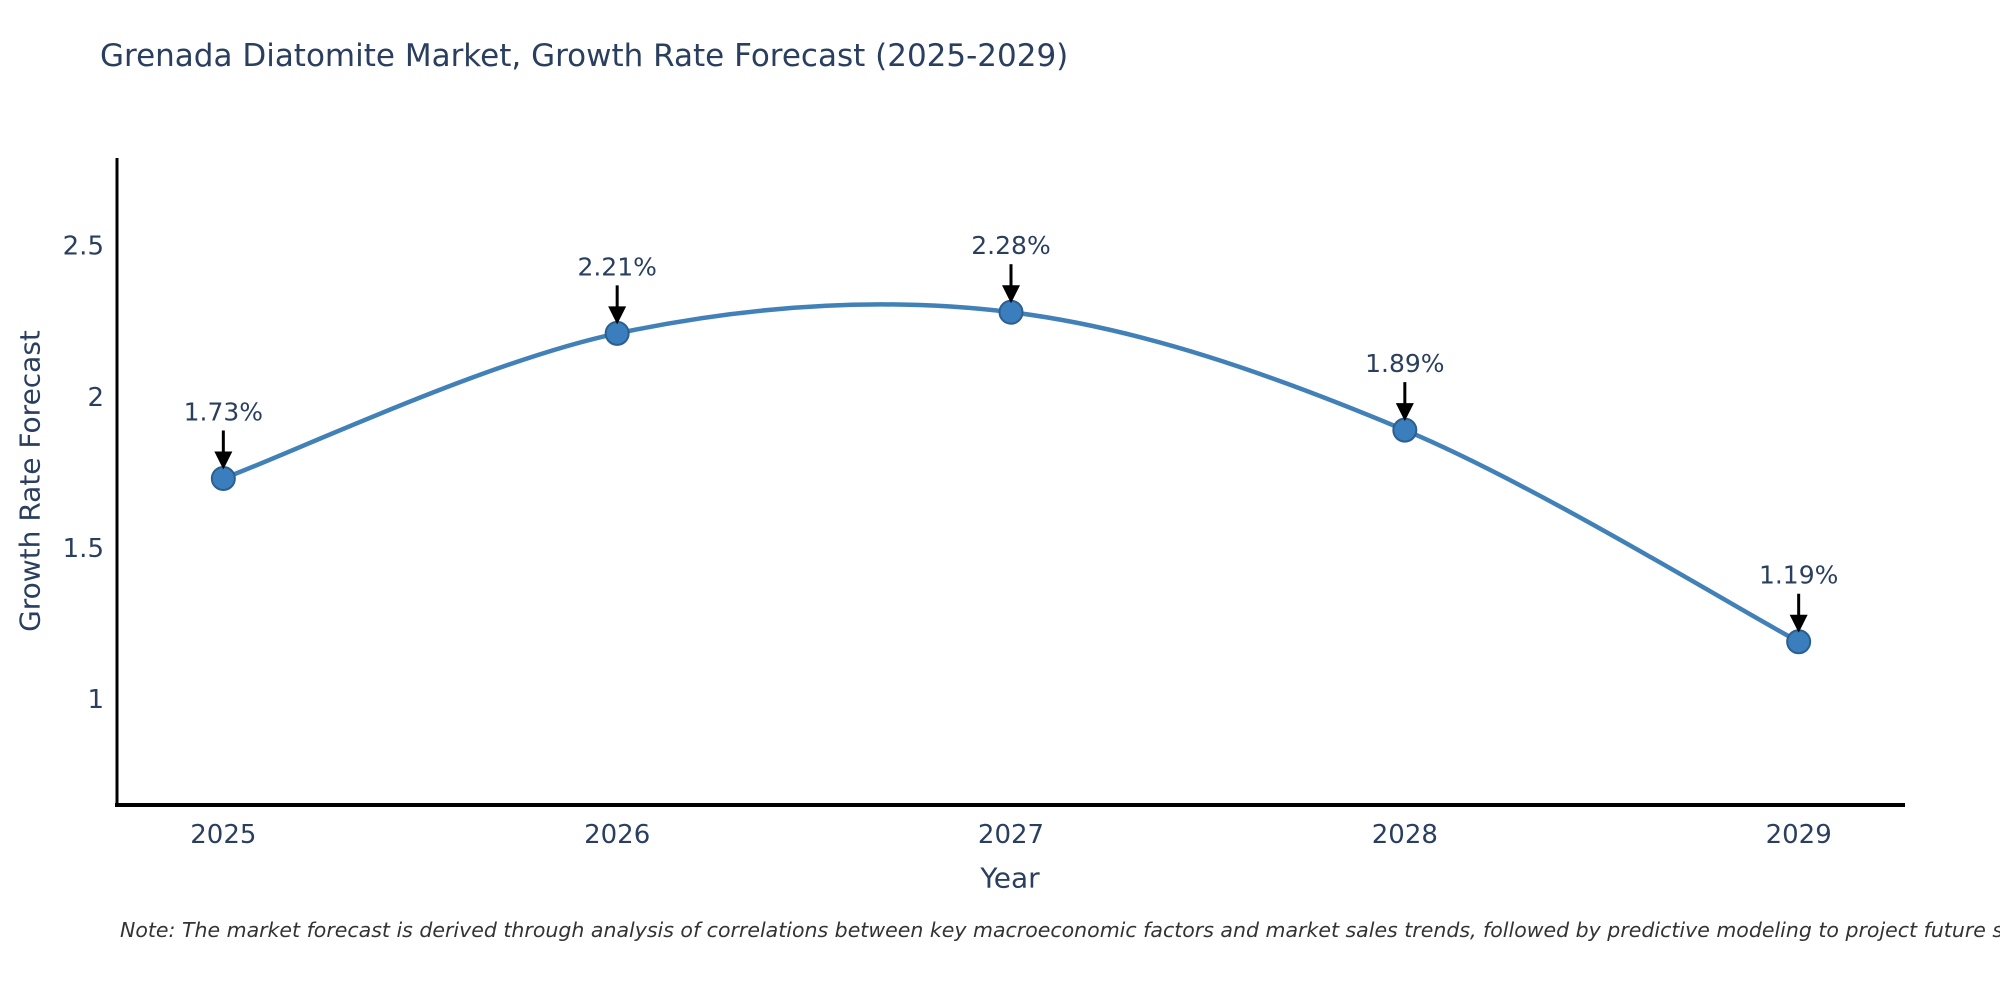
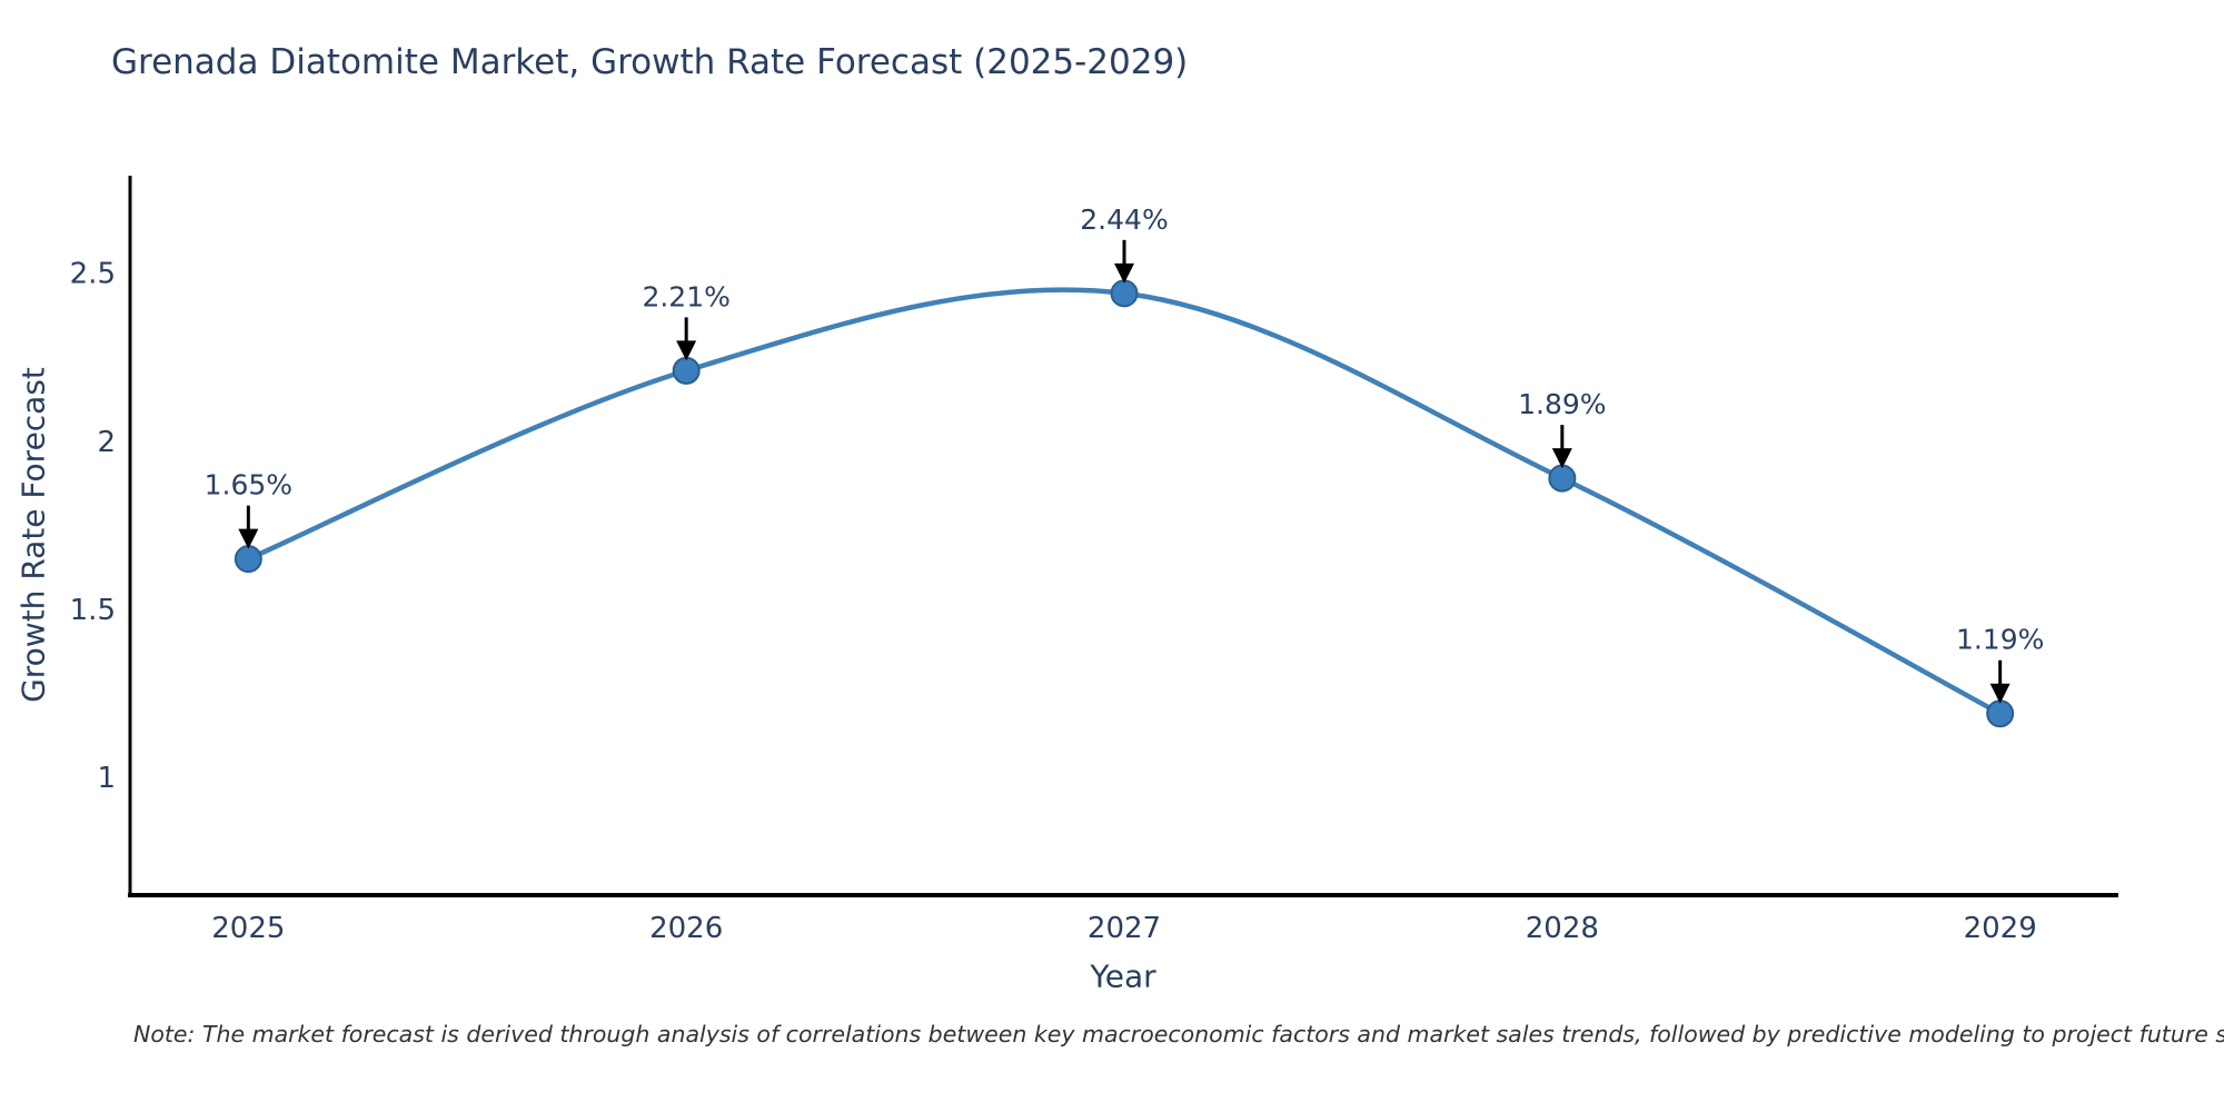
2025: 1.73% -> 1.65%
2027: 2.28% -> 2.44%
